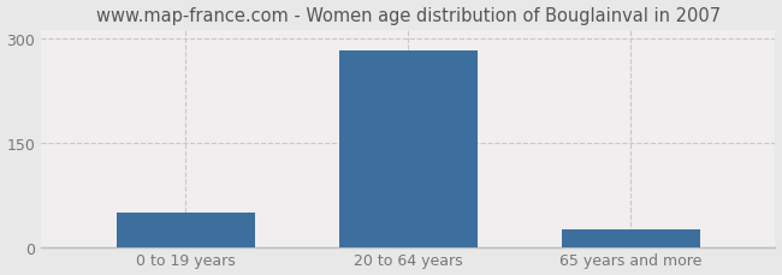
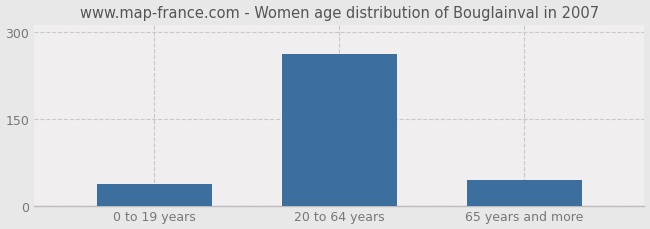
0 to 19 years: 50 -> 38
20 to 64 years: 282 -> 262
65 years and more: 25 -> 44
